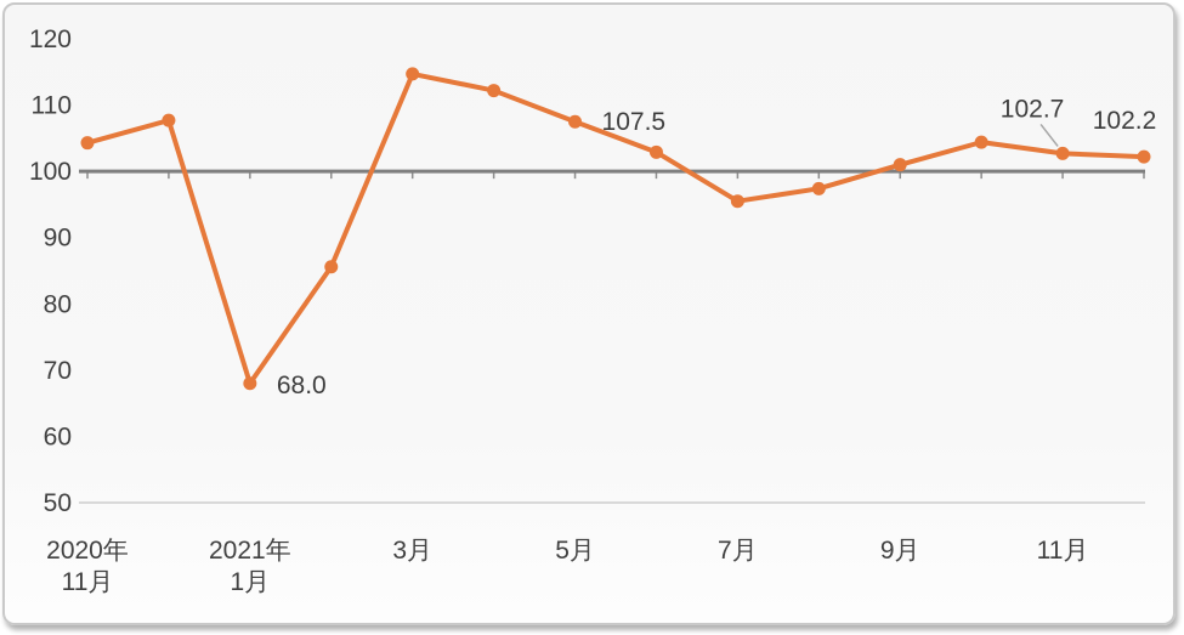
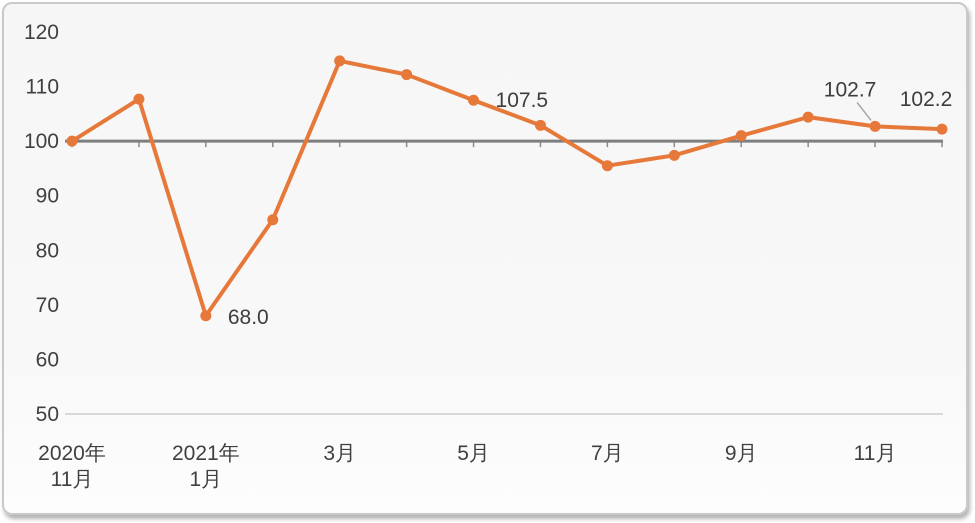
2020年11月: 104 -> 100
